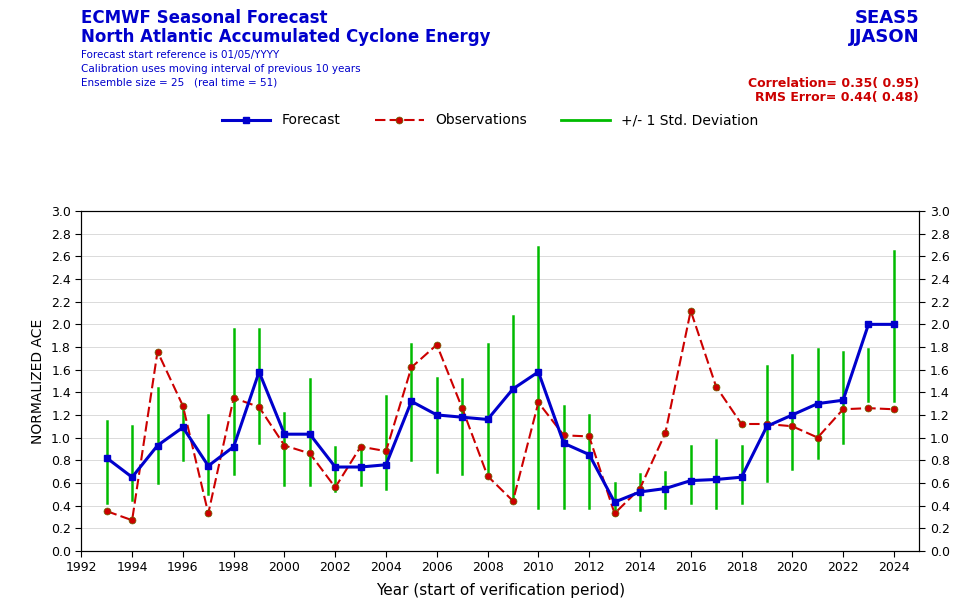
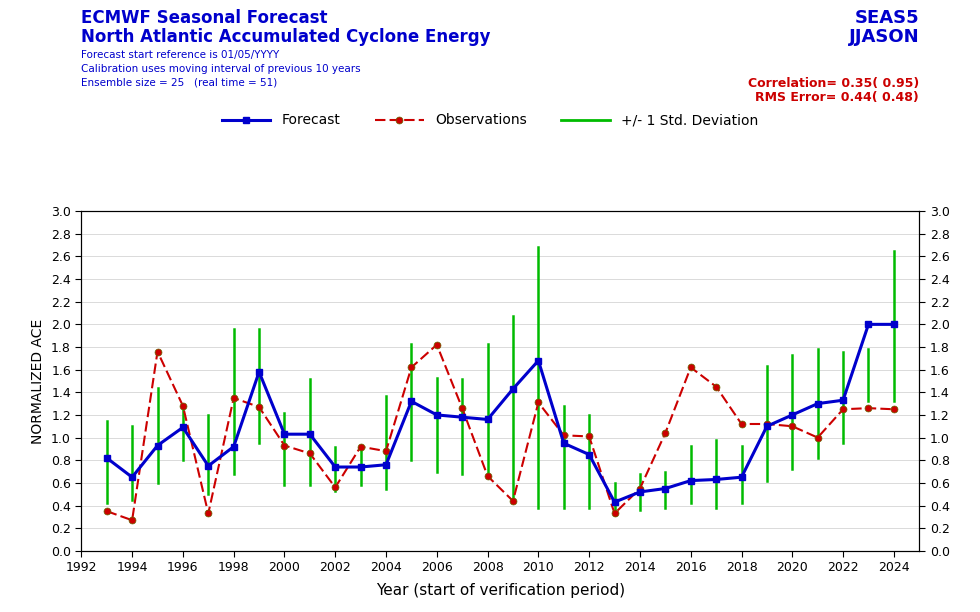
Forecast/2010: 1.58 -> 1.68
Observations/2016: 2.12 -> 1.62
